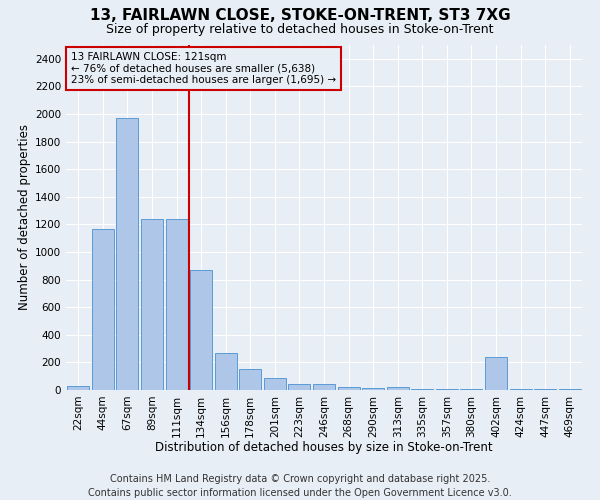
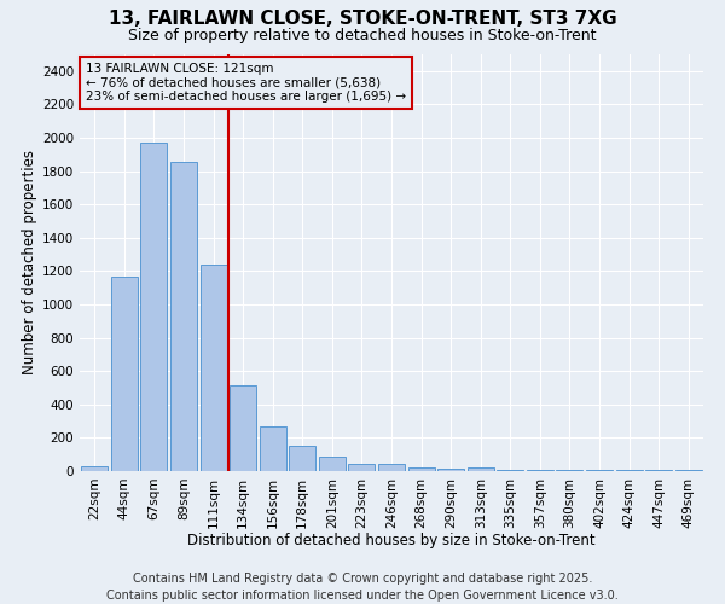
89sqm: 1240 -> 1860
134sqm: 870 -> 520
402sqm: 240 -> 0
